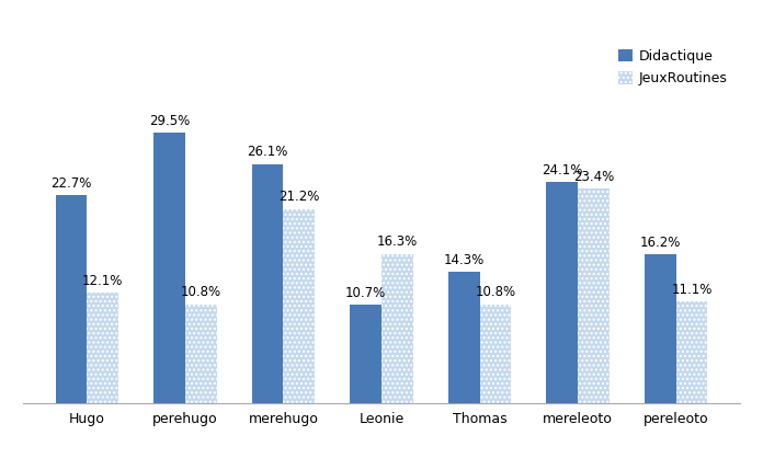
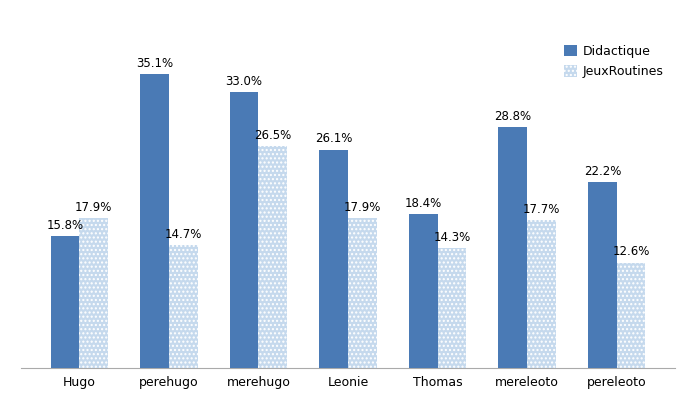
Didactique/Hugo: 22.7% -> 15.8%
JeuxRoutines/Hugo: 12.1% -> 17.9%
Didactique/perehugo: 29.5% -> 35.1%
JeuxRoutines/perehugo: 10.8% -> 14.7%
Didactique/merehugo: 26.1% -> 33.0%
JeuxRoutines/merehugo: 21.2% -> 26.5%
Didactique/Leonie: 10.7% -> 26.1%
JeuxRoutines/Leonie: 16.3% -> 17.9%
Didactique/Thomas: 14.3% -> 18.4%
JeuxRoutines/Thomas: 10.8% -> 14.3%
Didactique/mereleoto: 24.1% -> 28.8%
JeuxRoutines/mereleoto: 23.4% -> 17.7%
Didactique/pereleoto: 16.2% -> 22.2%
JeuxRoutines/pereleoto: 11.1% -> 12.6%
